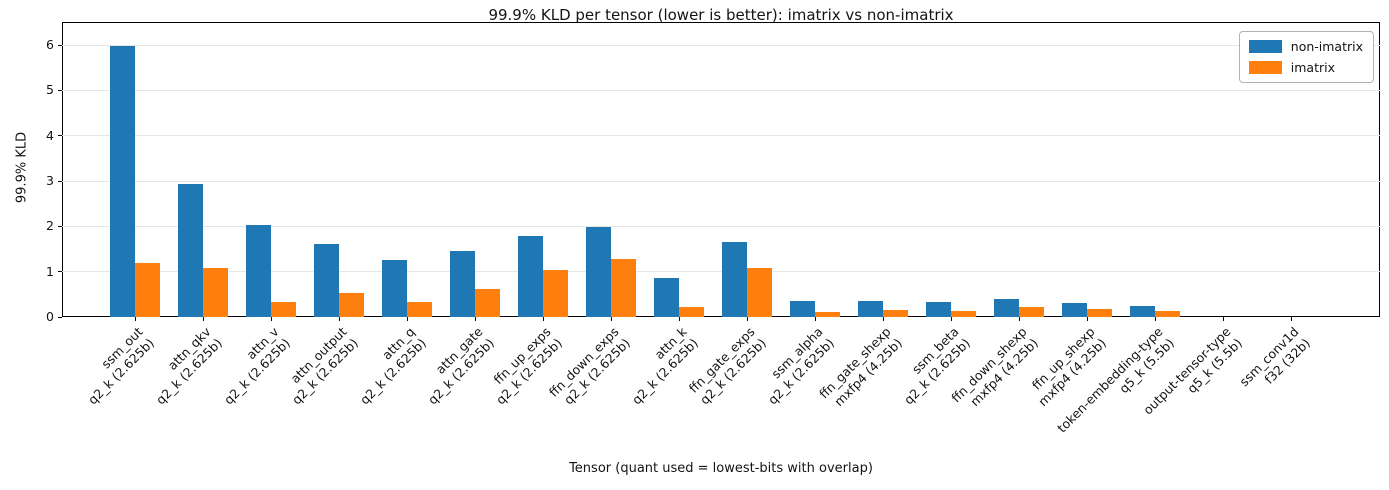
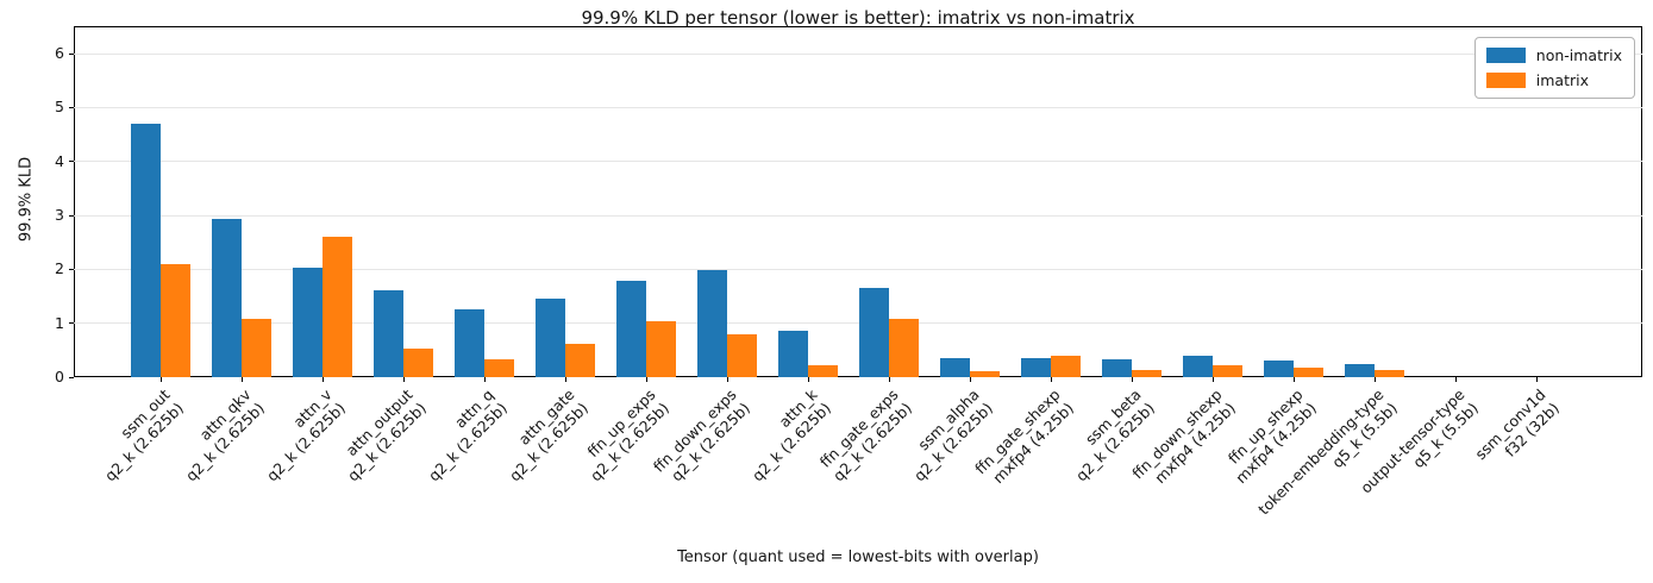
non-imatrix/ssm_out: 6.0 -> 4.7
imatrix/ssm_out: 1.2 -> 2.1
imatrix/attn_v: 0.3 -> 2.6
imatrix/ffn_down_exps: 1.3 -> 0.8
imatrix/ffn_gate_shexp: 0.1 -> 0.4
